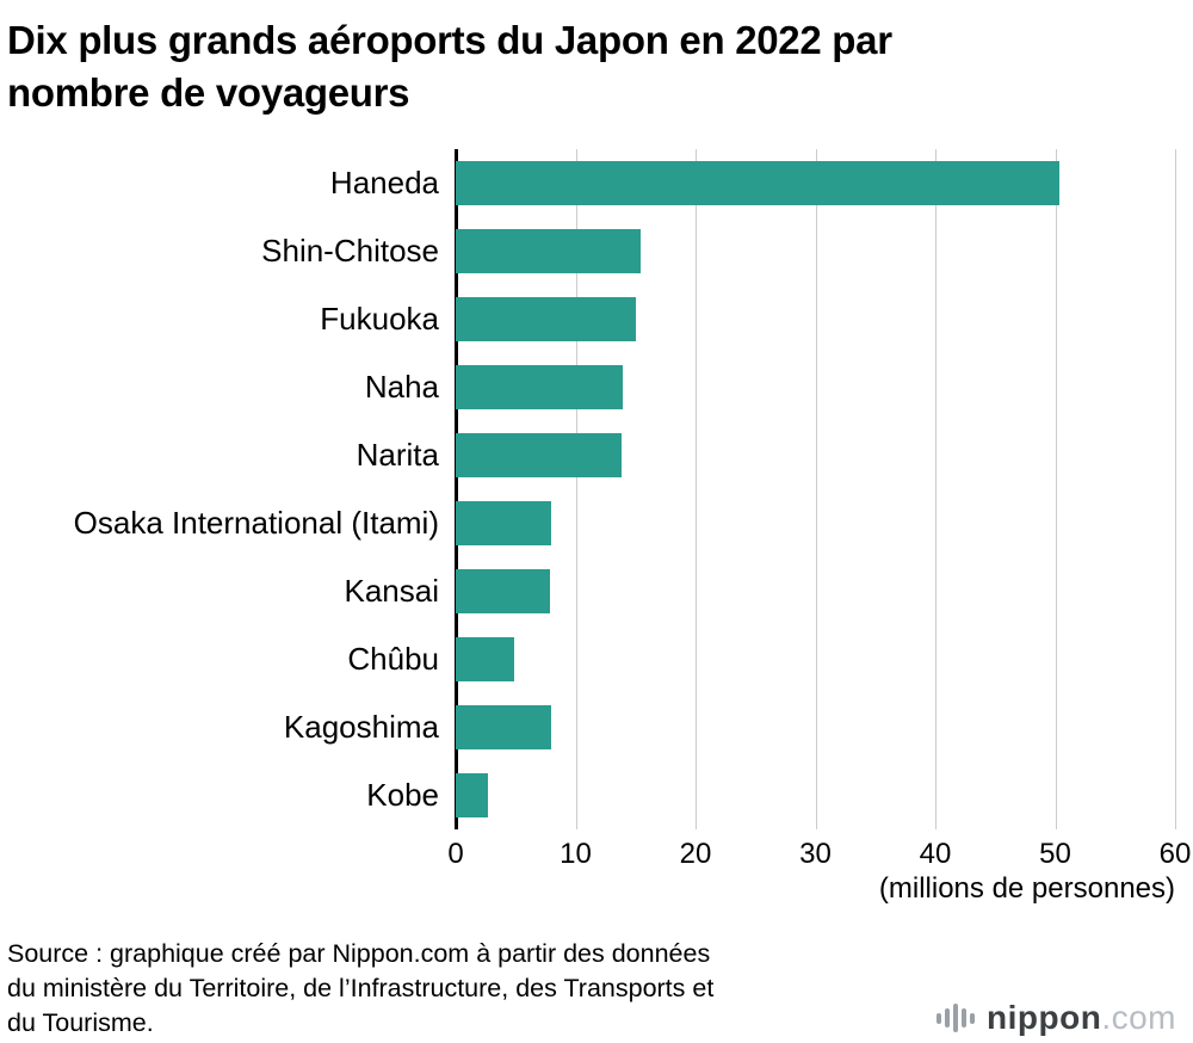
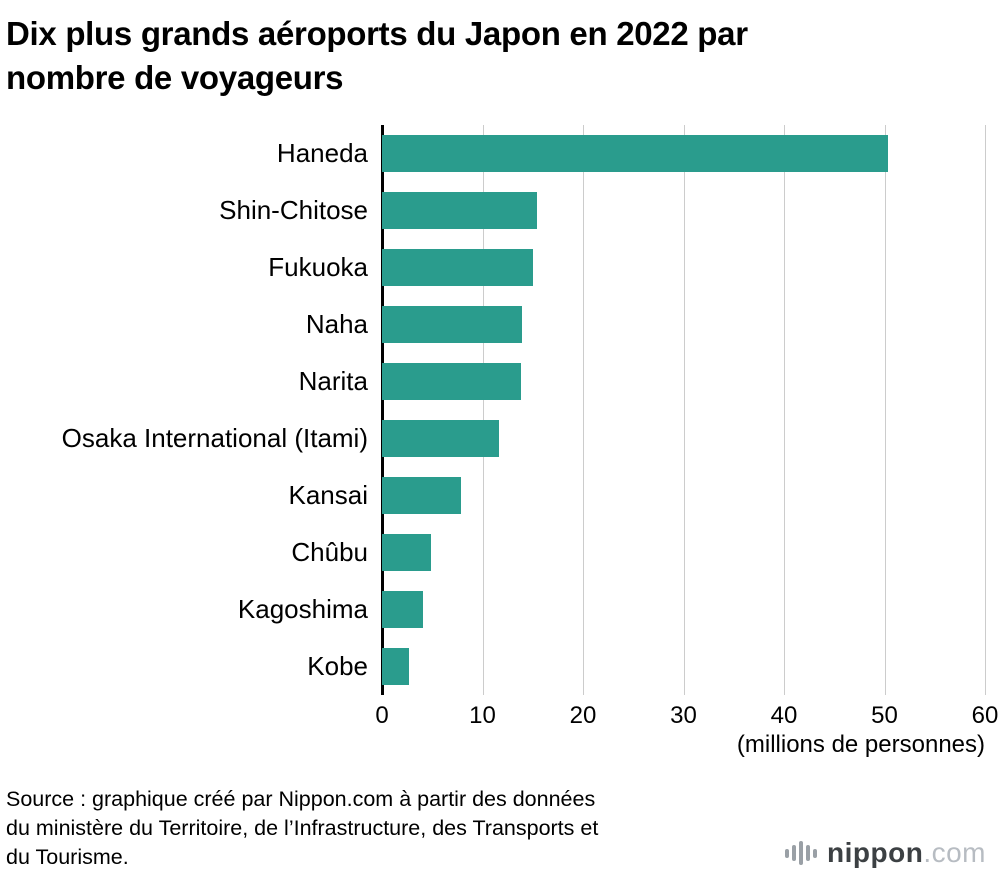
Osaka International (Itami): 8 -> 12
Kagoshima: 8 -> 4
